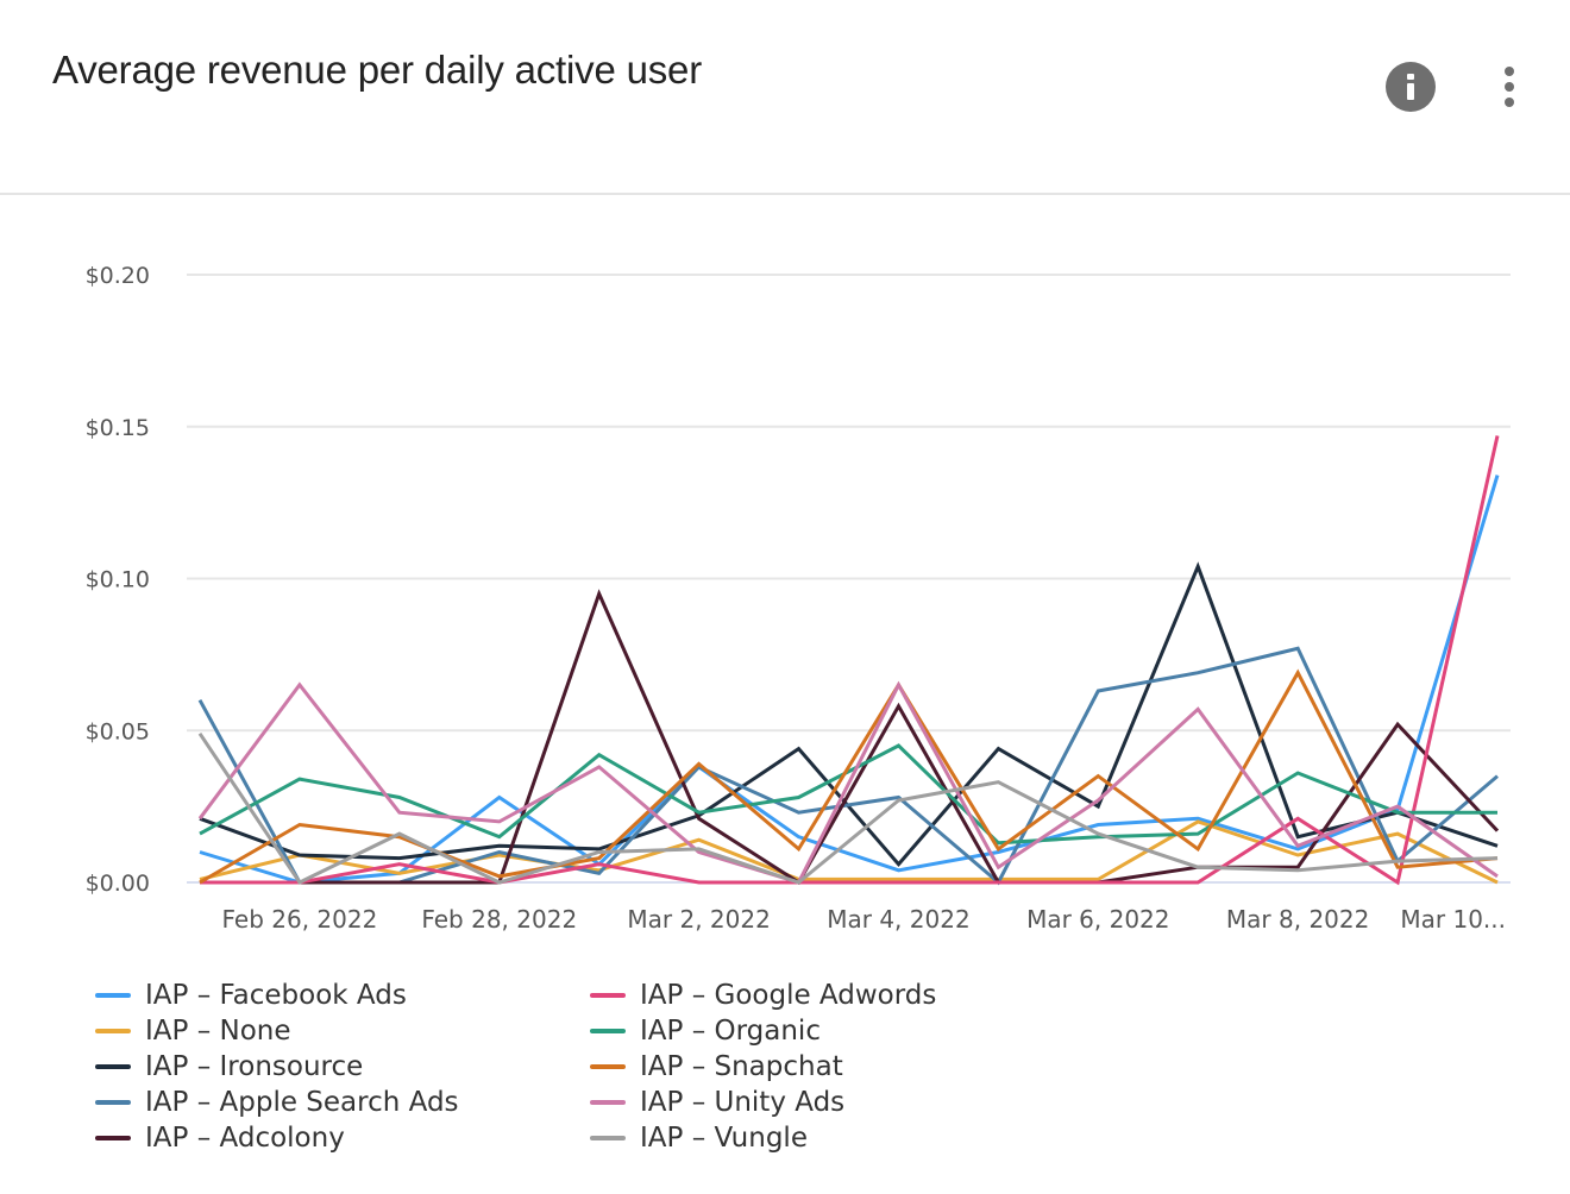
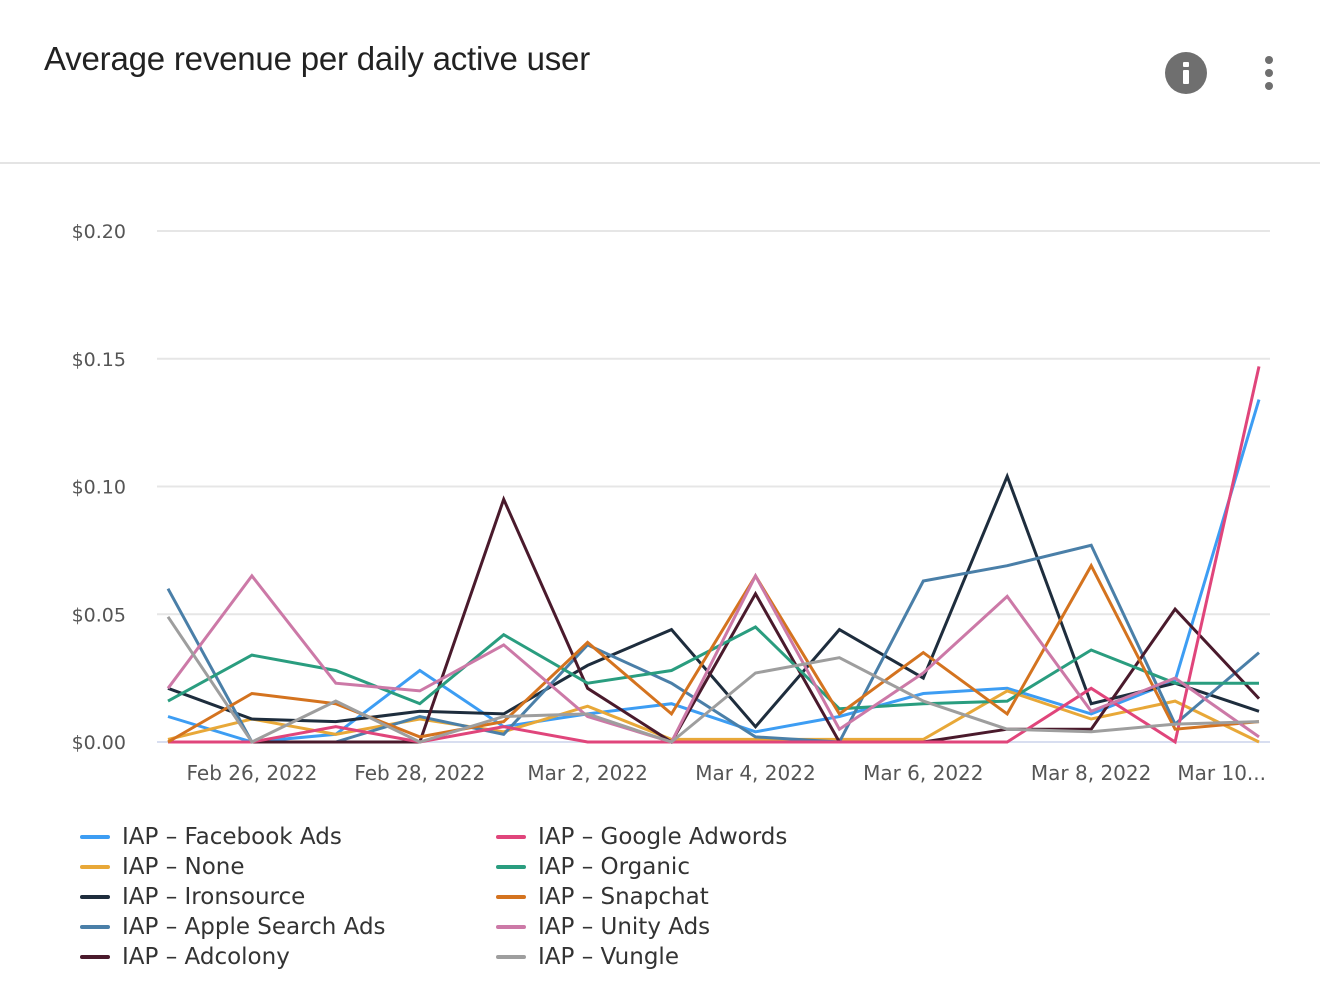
IAP – Facebook Ads/Mar 2, 2022: $0.038 -> $0.011
IAP – Ironsource/Mar 2, 2022: $0.022 -> $0.030
IAP – Apple Search Ads/Mar 4, 2022: $0.028 -> $0.002
